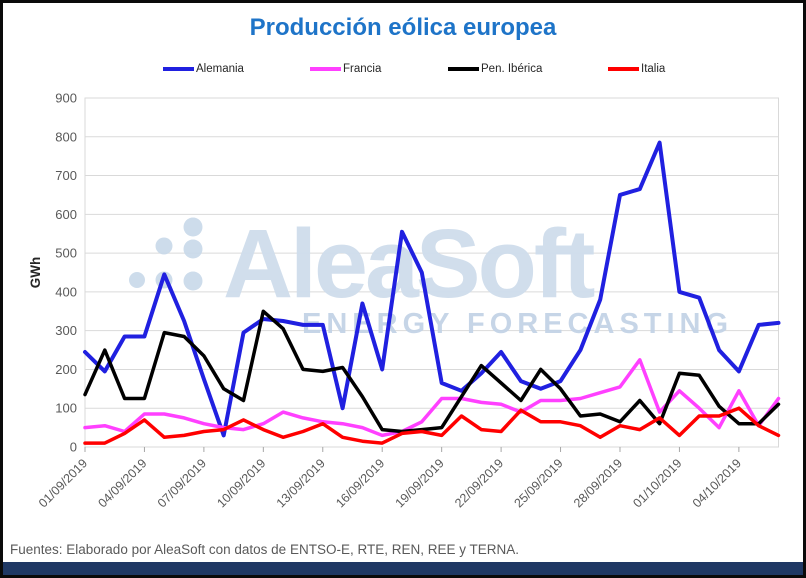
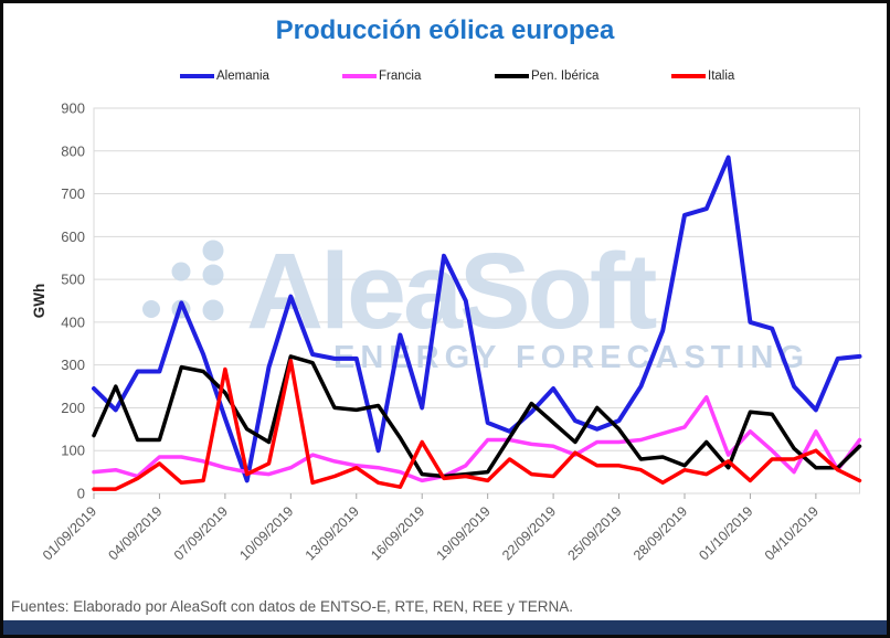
Italia/07/09/2019: 40 -> 290
Alemania/10/09/2019: 330 -> 460
Pen. Ibérica/10/09/2019: 350 -> 320
Italia/10/09/2019: 40 -> 310
Italia/16/09/2019: 10 -> 120
